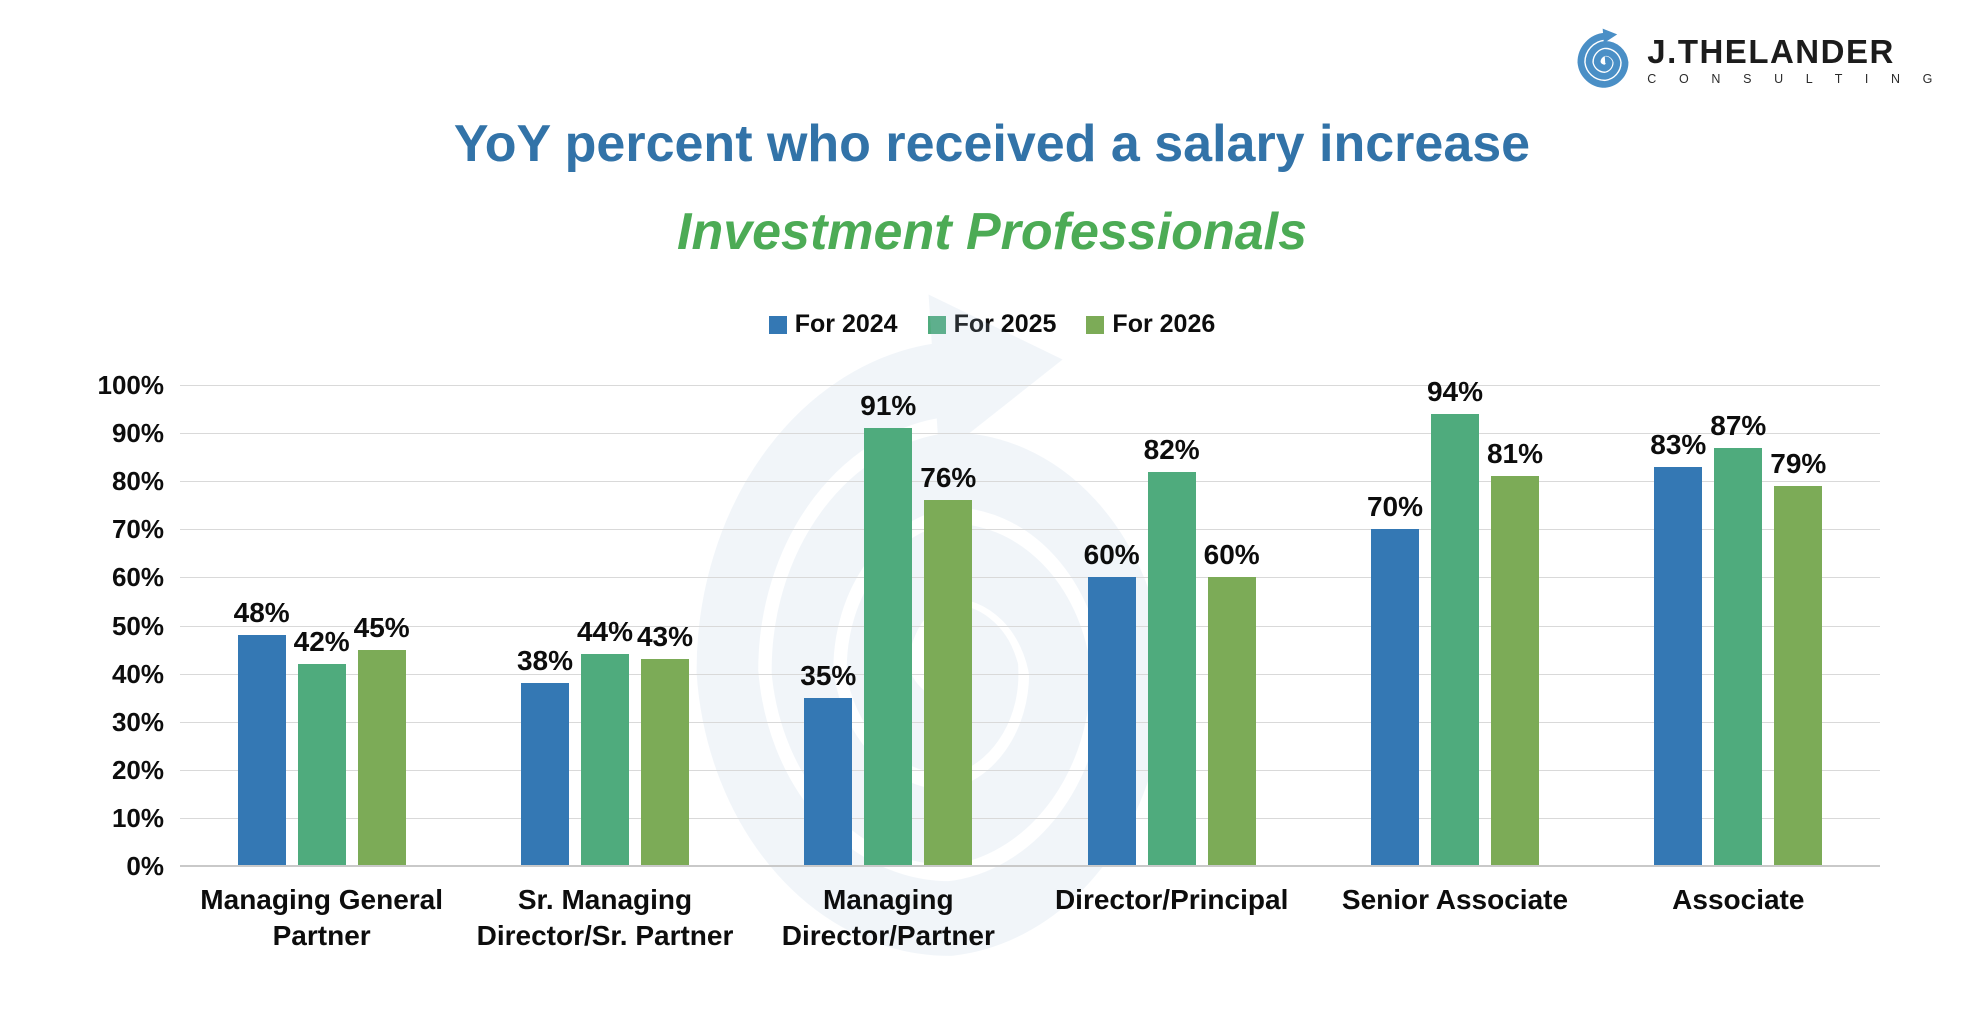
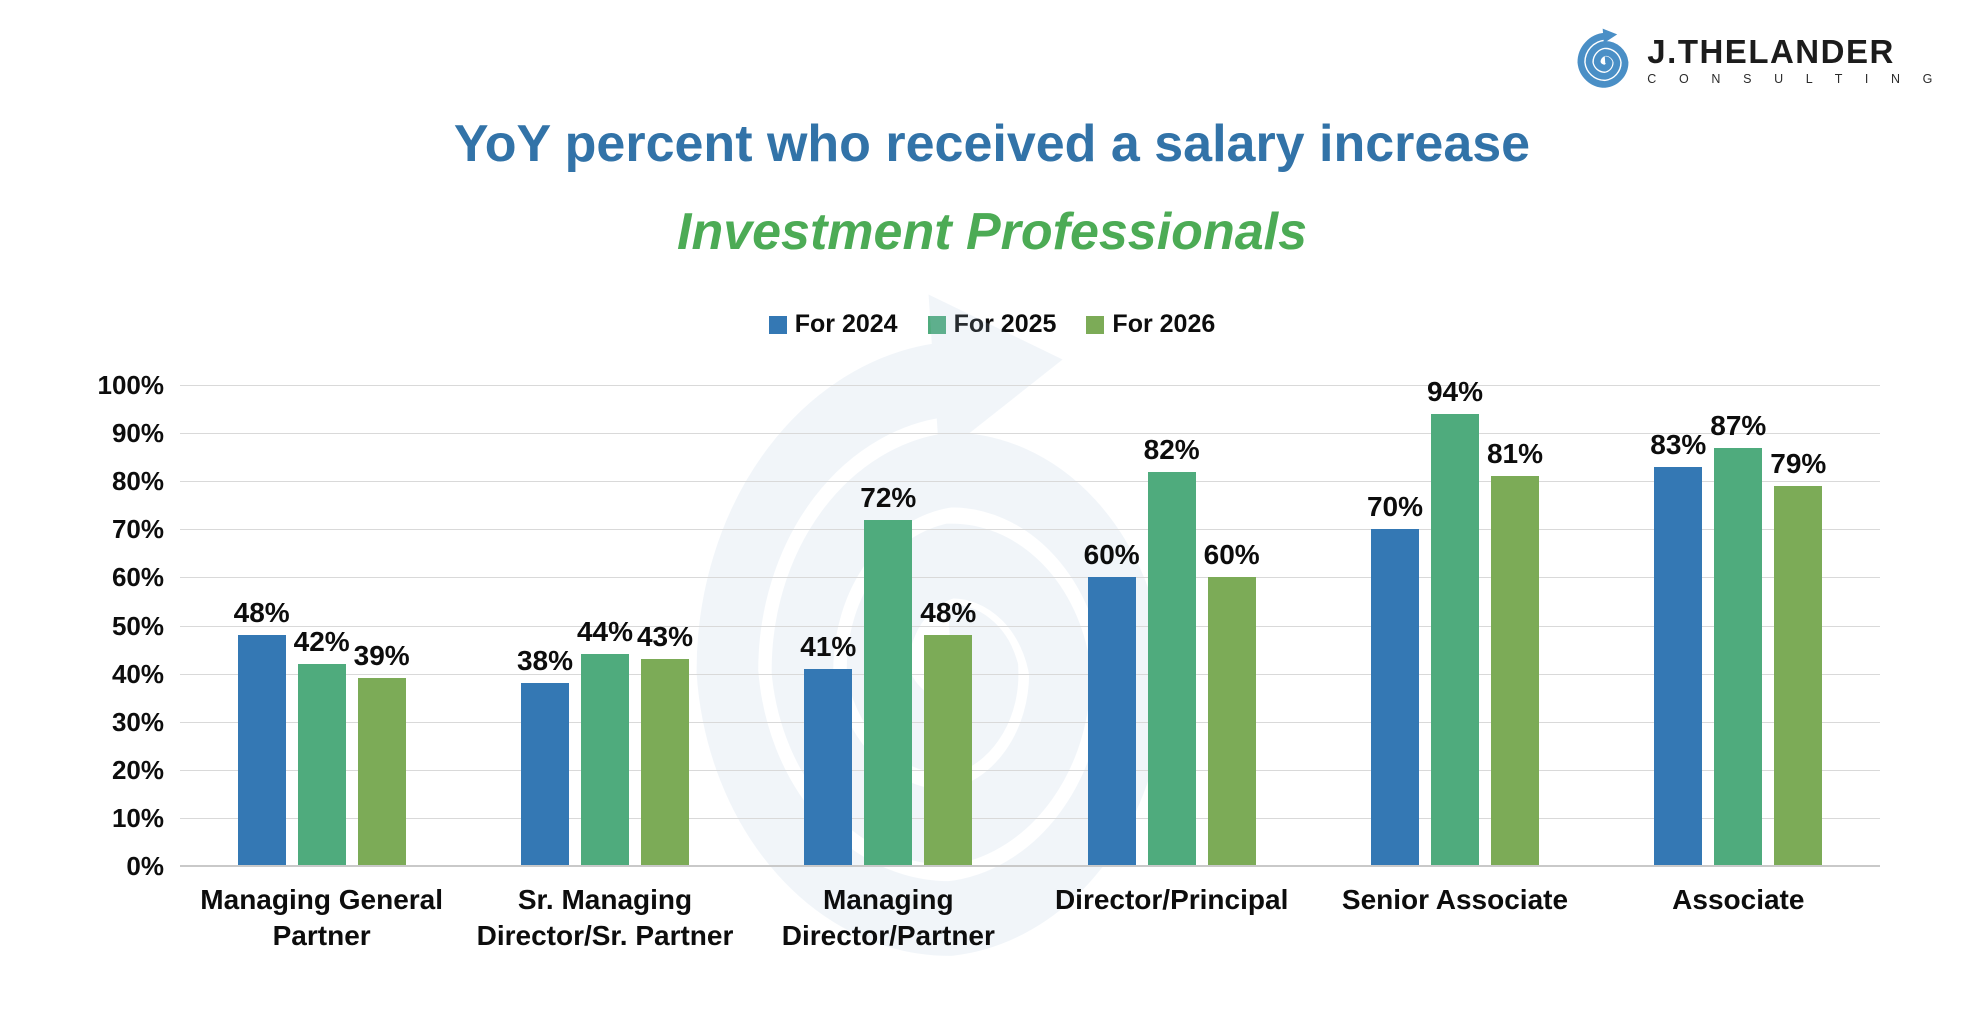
For 2026/Managing General Partner: 45% -> 39%
For 2024/Managing Director/Partner: 35% -> 41%
For 2025/Managing Director/Partner: 91% -> 72%
For 2026/Managing Director/Partner: 76% -> 48%
